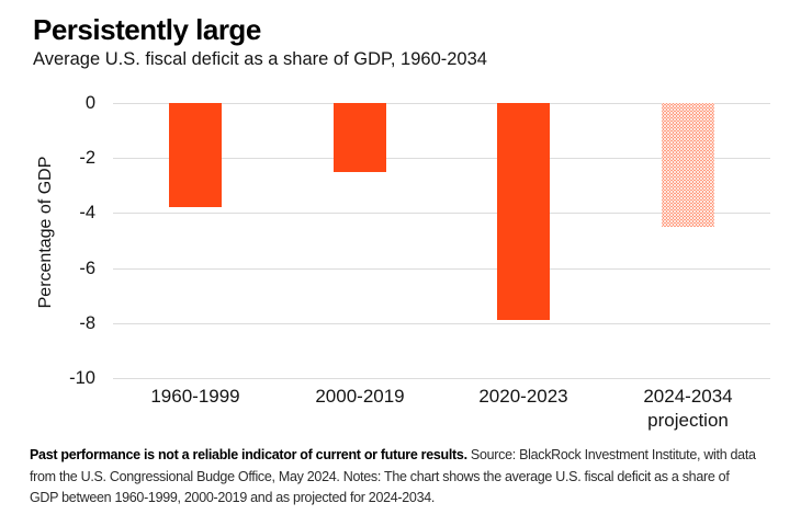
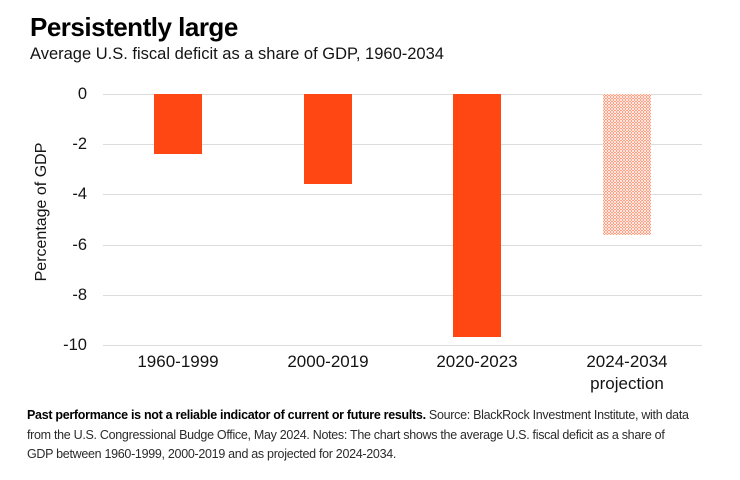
1960-1999: -3.8 -> -2.4
2000-2019: -2.5 -> -3.6
2020-2023: -7.9 -> -9.7
2024-2034 projection: -4.5 -> -5.6
